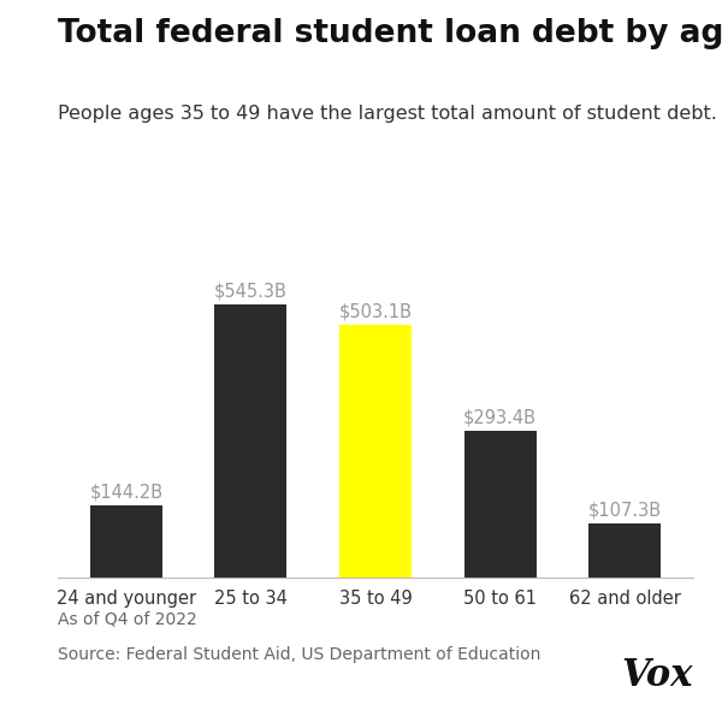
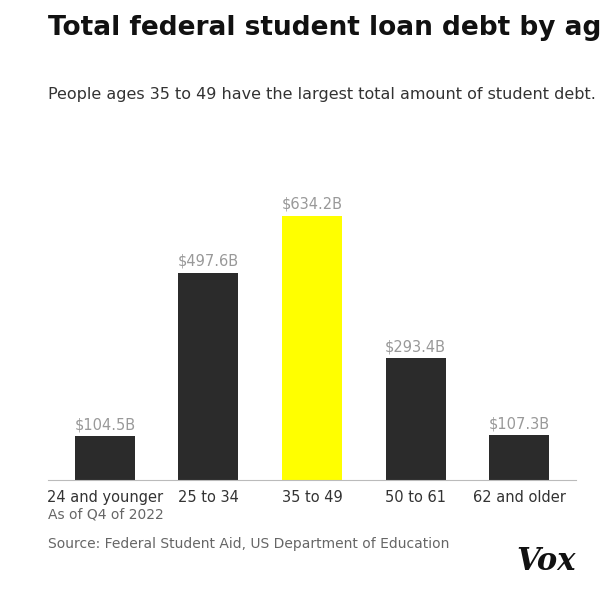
24 and younger: $144.2B -> $104.5B
25 to 34: $545.3B -> $497.6B
35 to 49: $503.1B -> $634.2B
